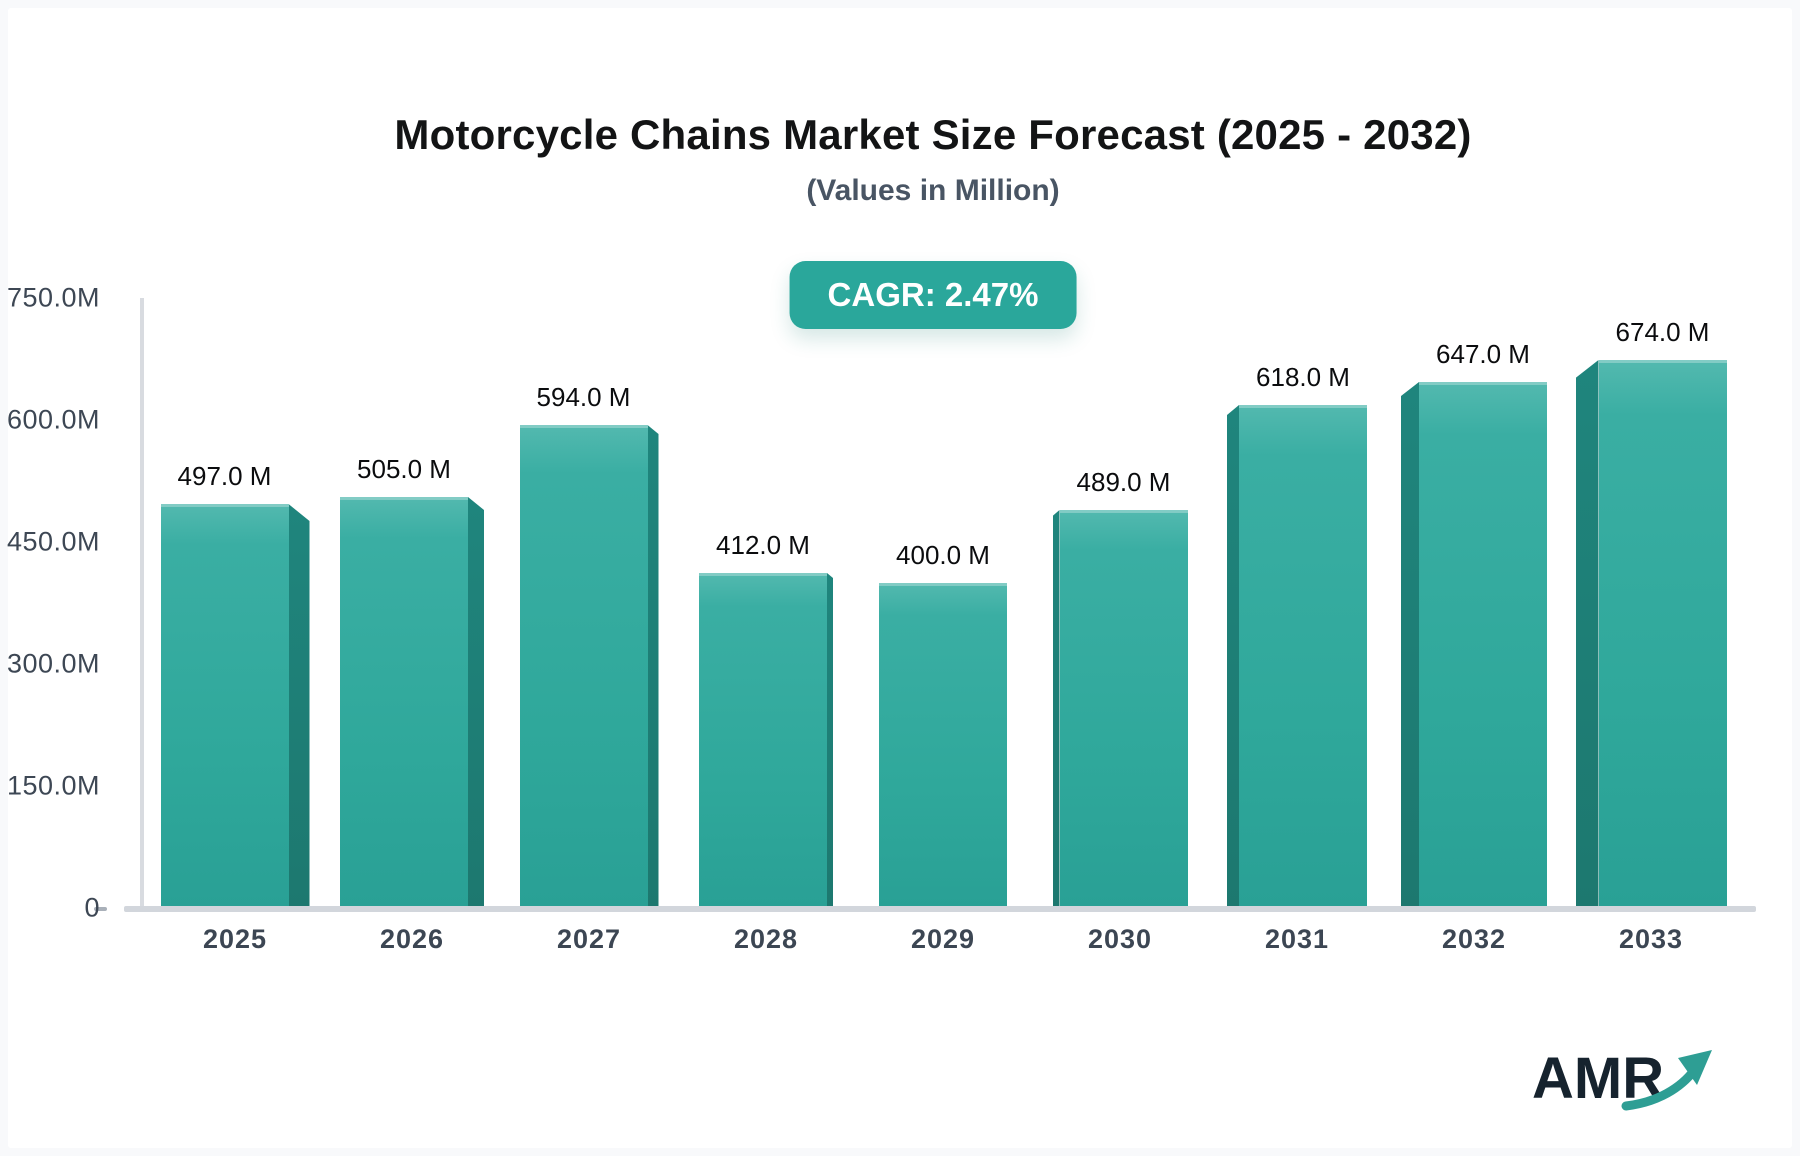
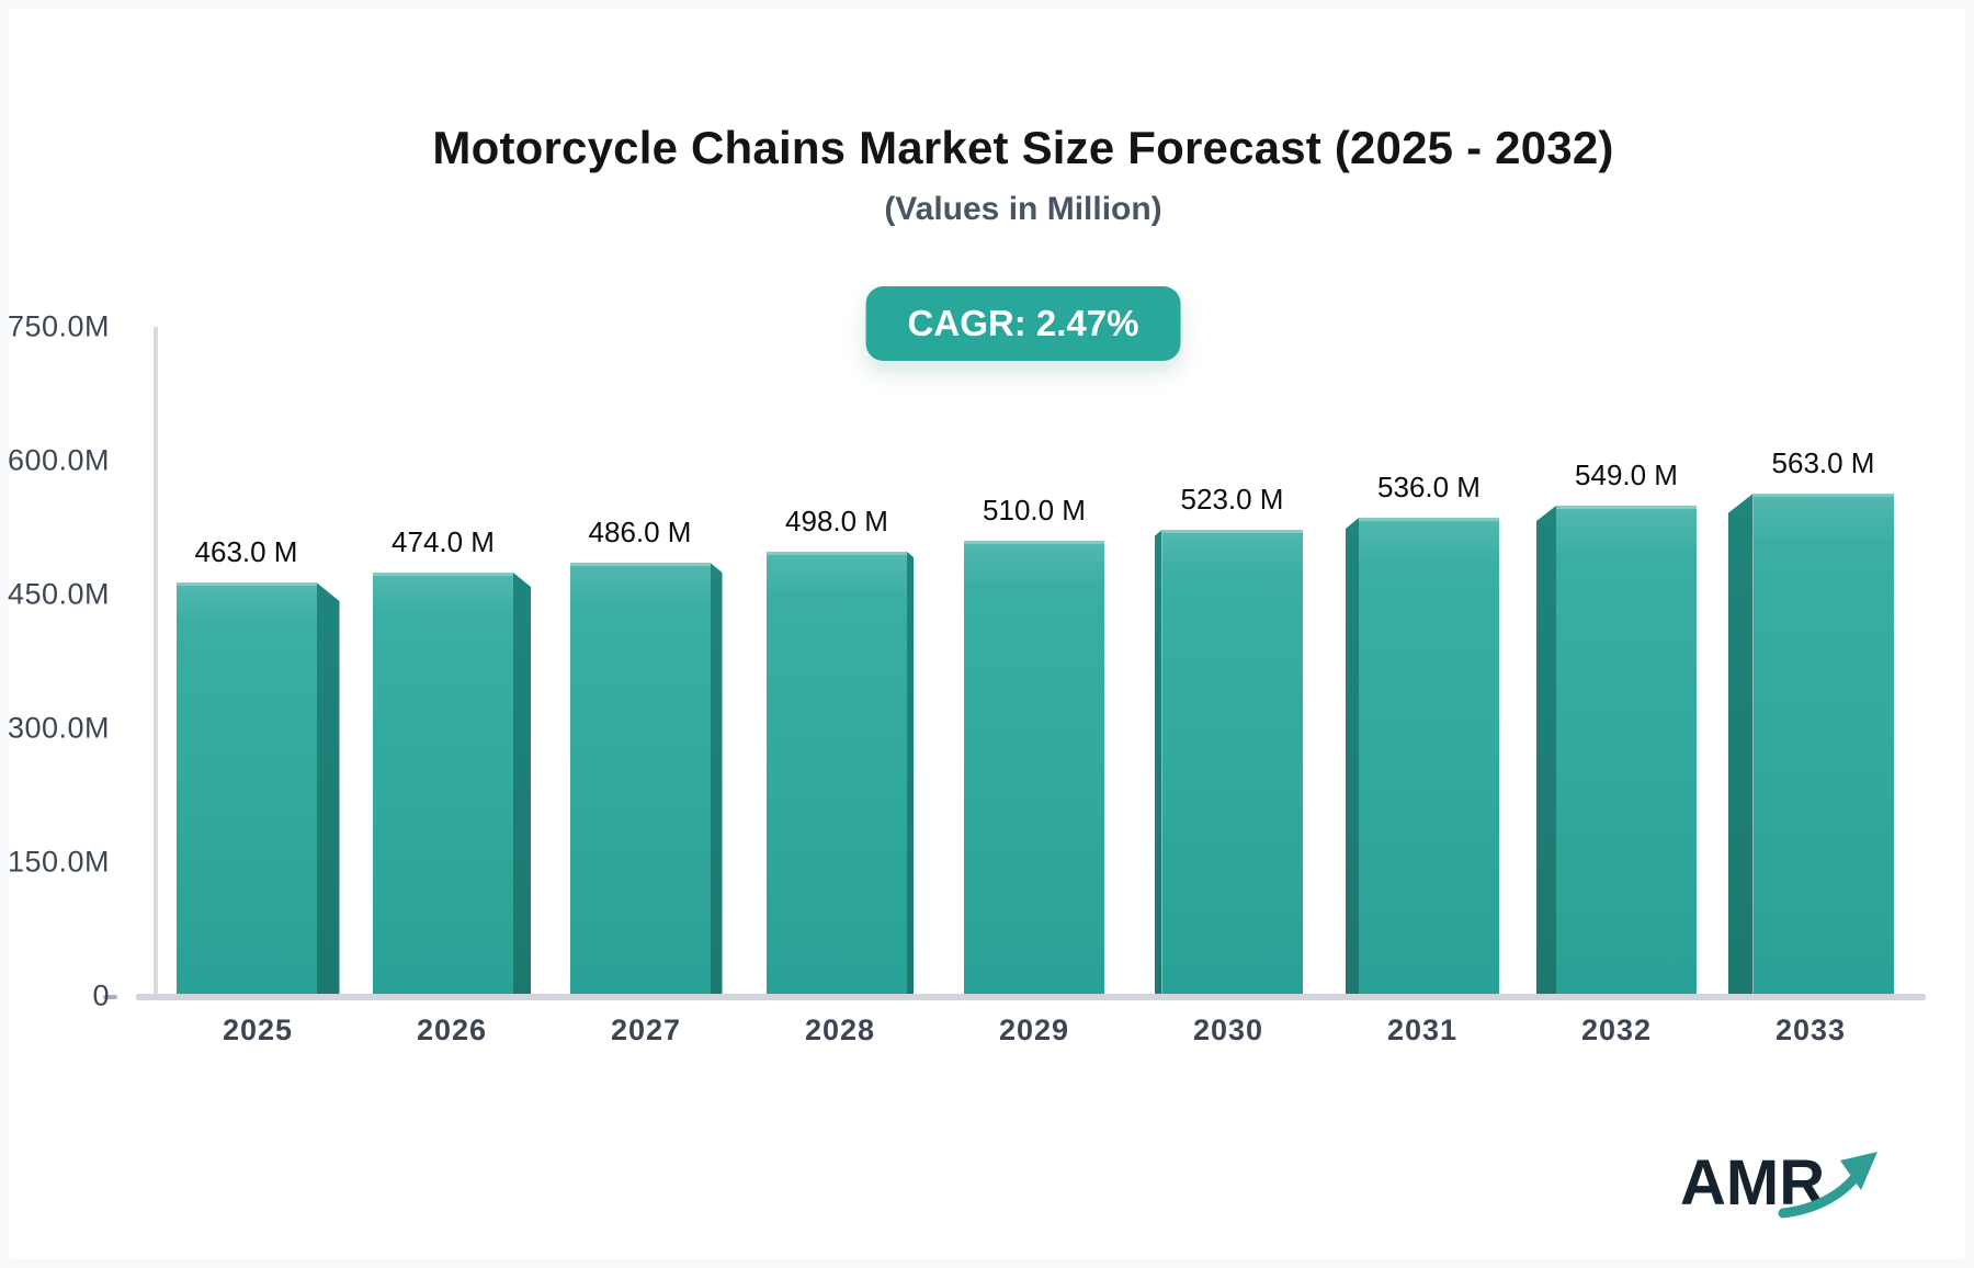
2025: 497.0 -> 463.0
2026: 505.0 -> 474.0
2027: 594.0 -> 486.0
2028: 412.0 -> 498.0
2029: 400.0 -> 510.0
2030: 489.0 -> 523.0
2031: 618.0 -> 536.0
2032: 647.0 -> 549.0
2033: 674.0 -> 563.0
